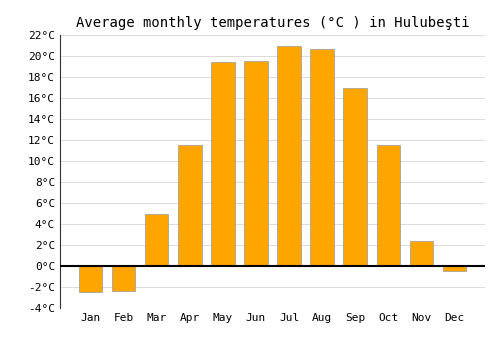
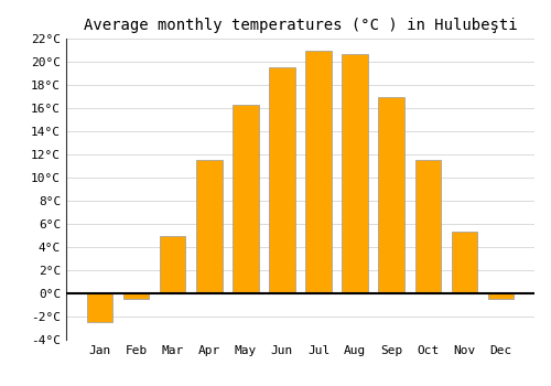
Feb: -2.4°C -> -0.5°C
May: 19.4°C -> 16.3°C
Nov: 2.4°C -> 5.3°C
